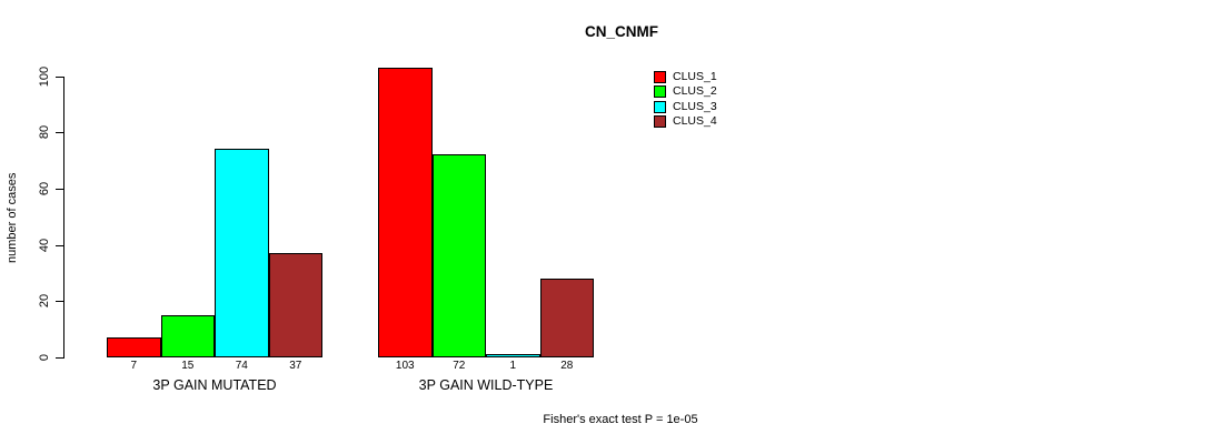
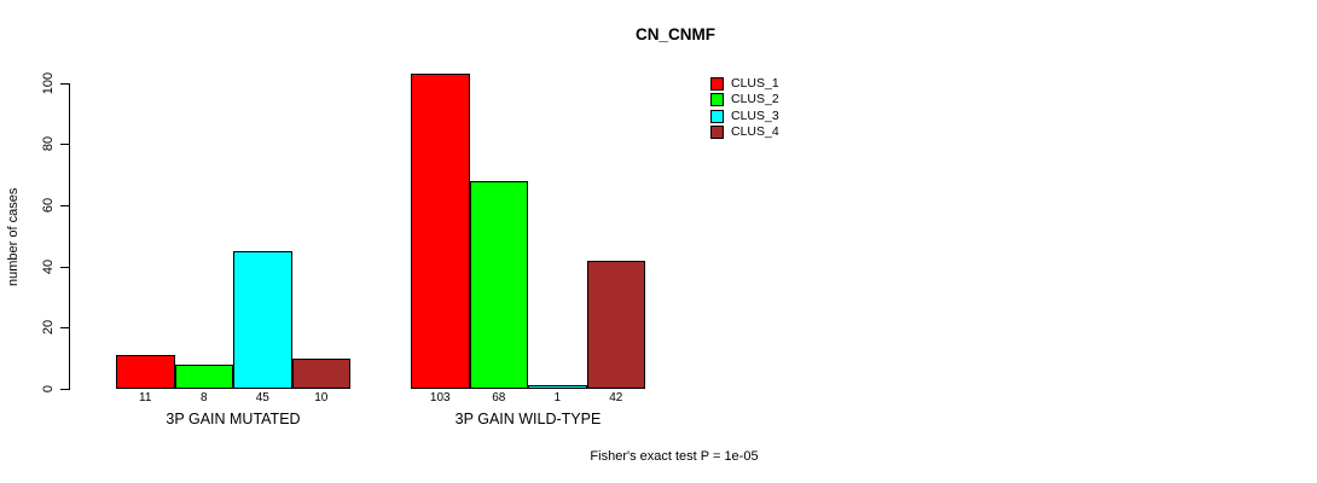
CLUS_1/3P GAIN MUTATED: 7 -> 11
CLUS_2/3P GAIN MUTATED: 15 -> 8
CLUS_3/3P GAIN MUTATED: 74 -> 45
CLUS_4/3P GAIN MUTATED: 37 -> 10
CLUS_2/3P GAIN WILD-TYPE: 72 -> 68
CLUS_4/3P GAIN WILD-TYPE: 28 -> 42
